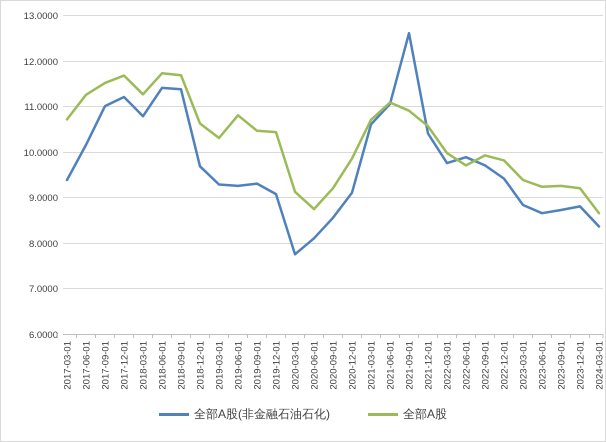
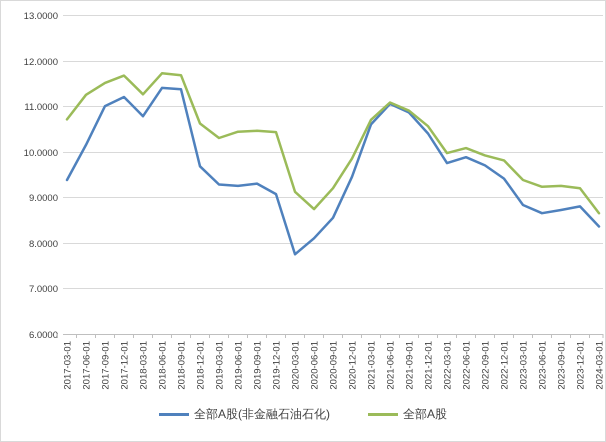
全部A股/2019-06-01: 10.8 -> 10.4
全部A股(非金融石油石化)/2020-12-01: 9.1 -> 9.4
全部A股(非金融石油石化)/2021-09-01: 12.6 -> 10.9
全部A股/2022-06-01: 9.7 -> 10.1
